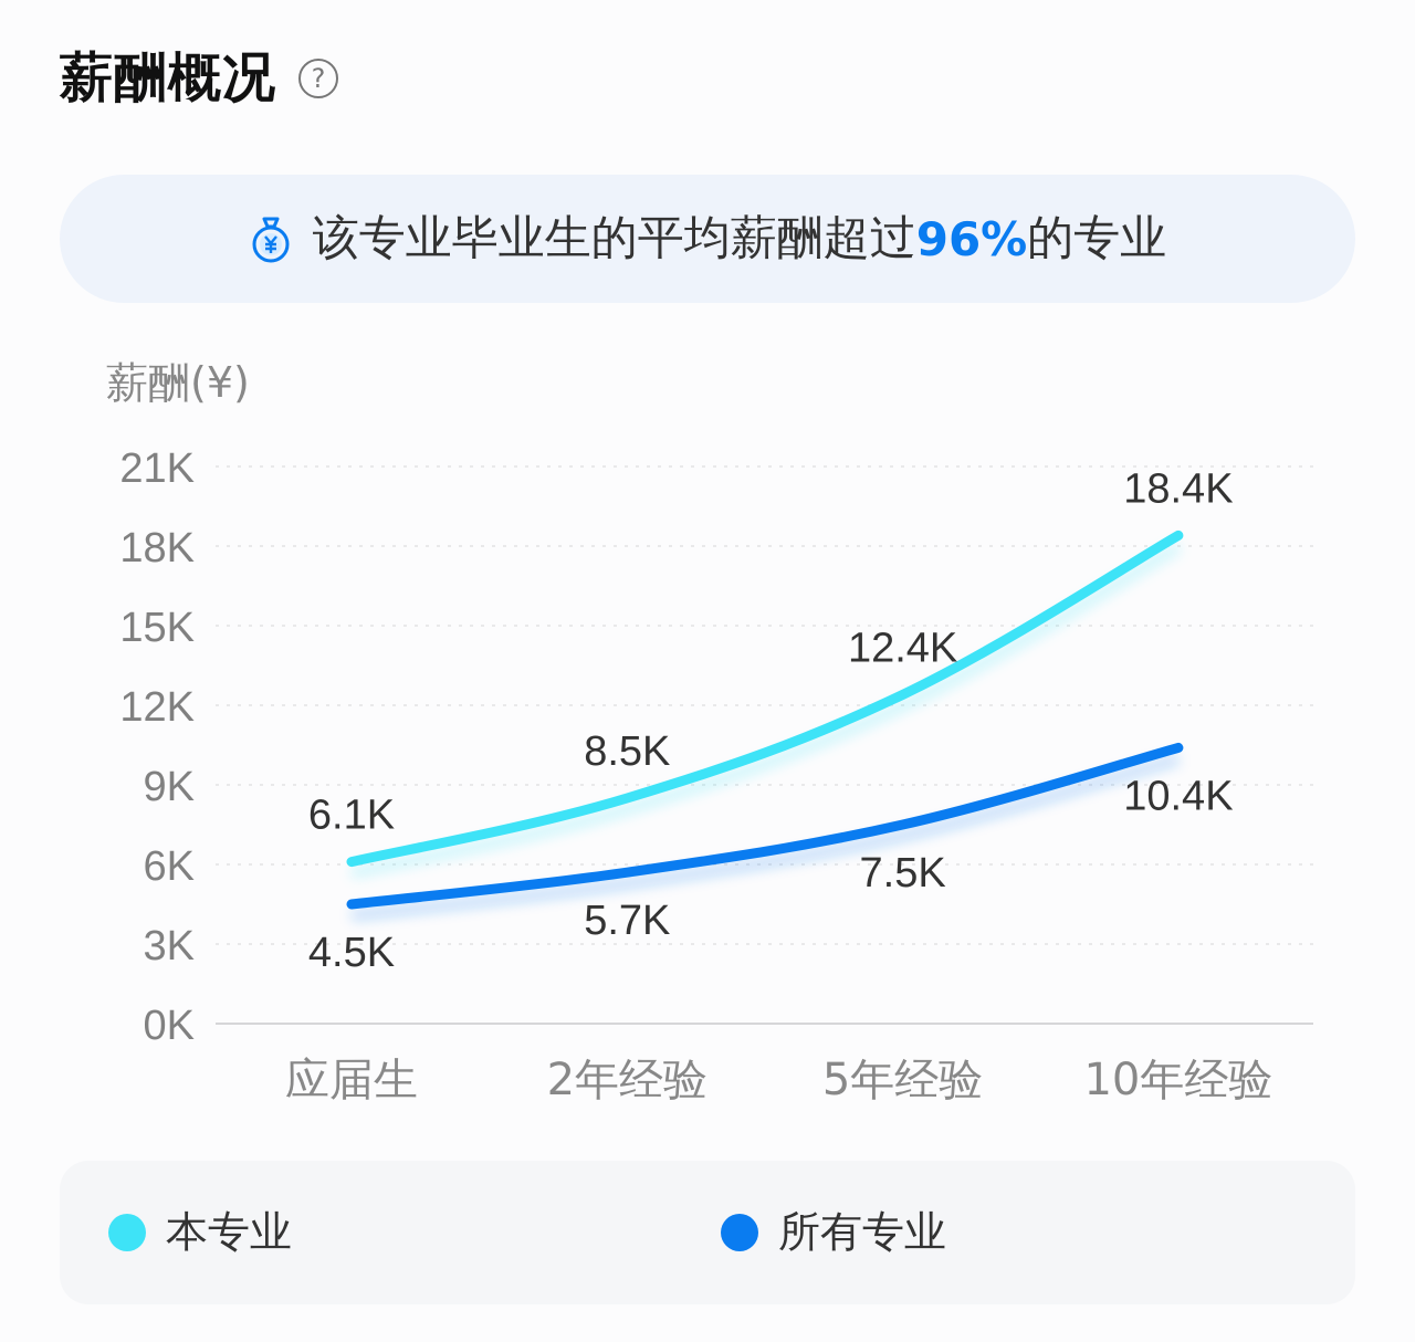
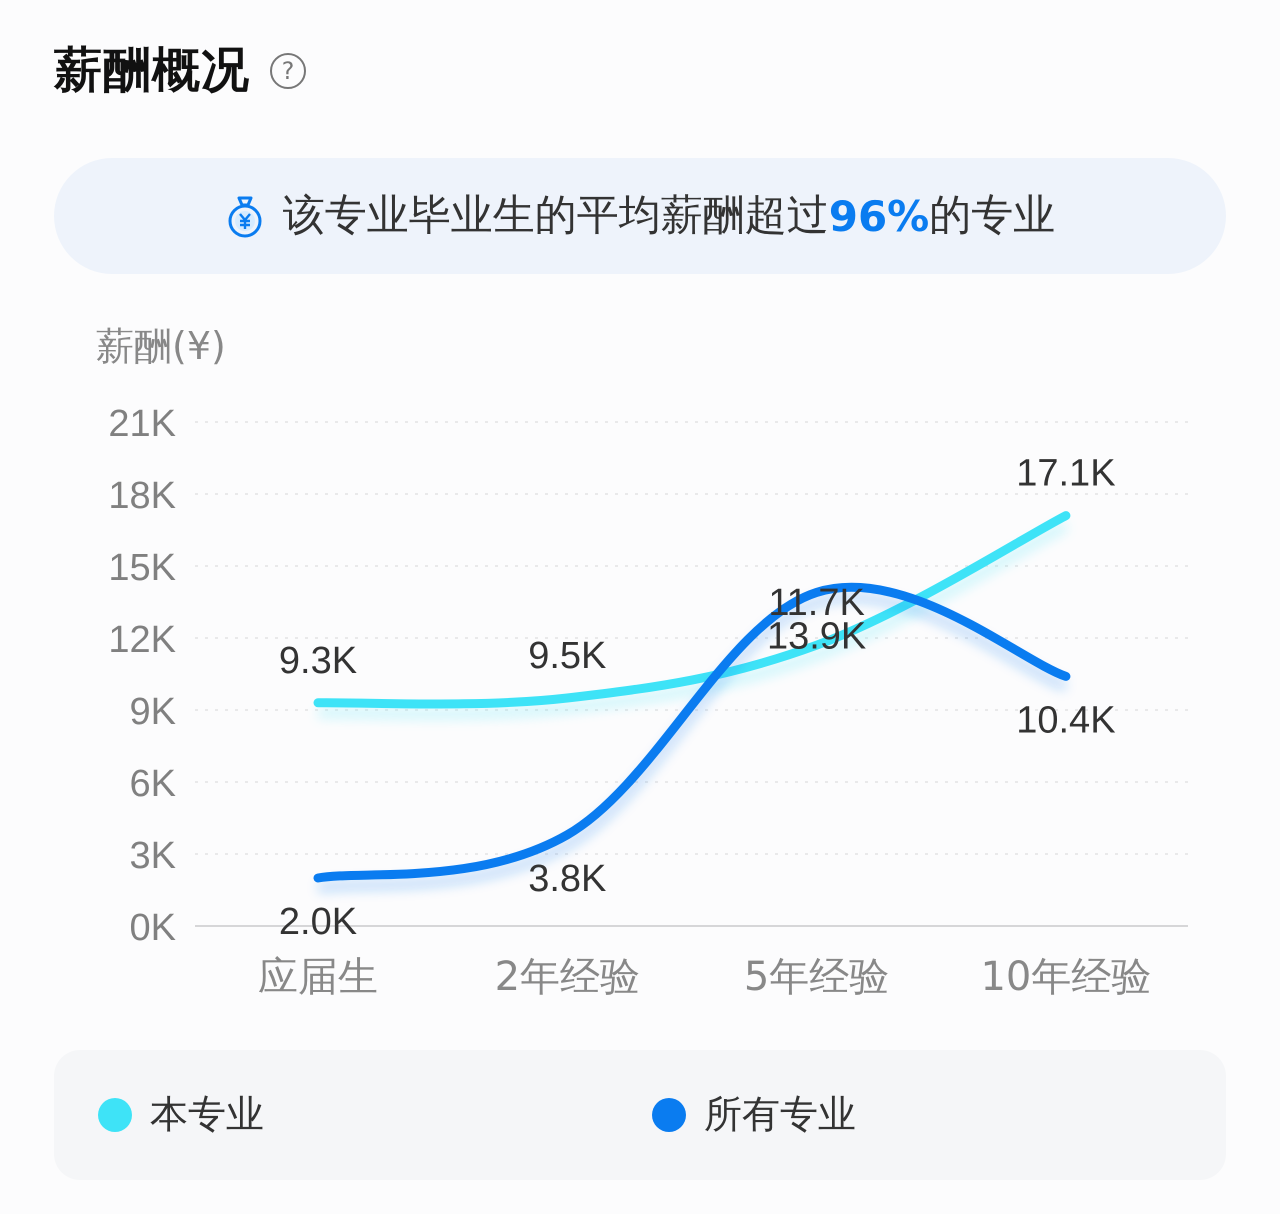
本专业/应届生: 6.1K -> 9.3K
所有专业/应届生: 4.5K -> 2.0K
本专业/2年经验: 8.5K -> 9.5K
所有专业/2年经验: 5.7K -> 3.8K
本专业/5年经验: 12.4K -> 11.7K
所有专业/5年经验: 7.5K -> 13.9K
本专业/10年经验: 18.4K -> 17.1K
